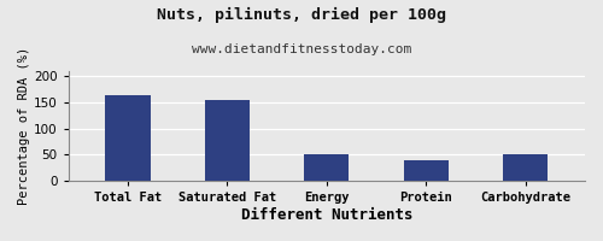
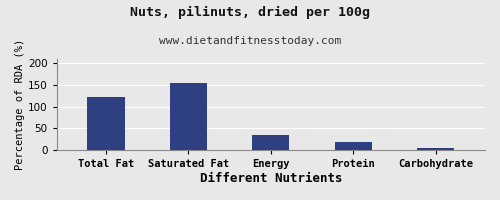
Total Fat: 165 -> 122
Energy: 50 -> 36
Protein: 40 -> 18
Carbohydrate: 50 -> 4
